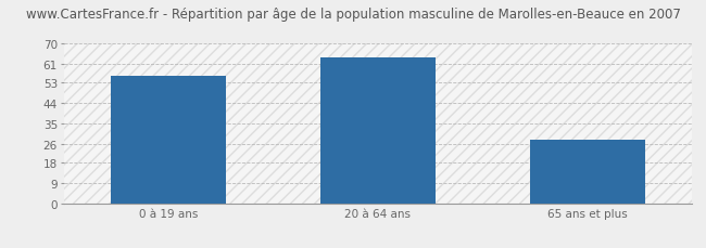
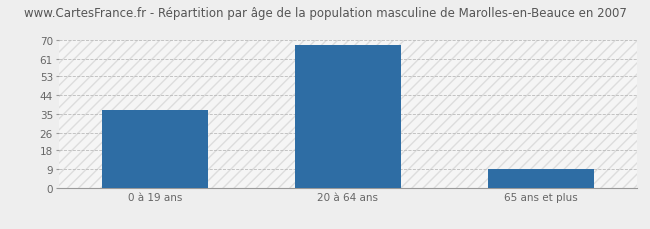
0 à 19 ans: 56 -> 37
20 à 64 ans: 64 -> 68
65 ans et plus: 28 -> 9
